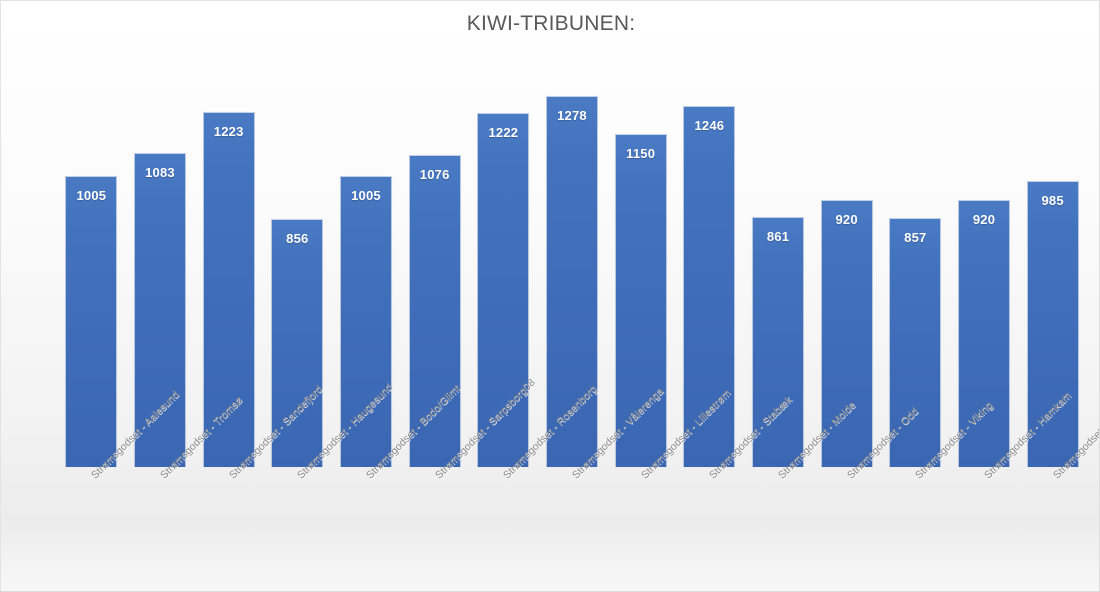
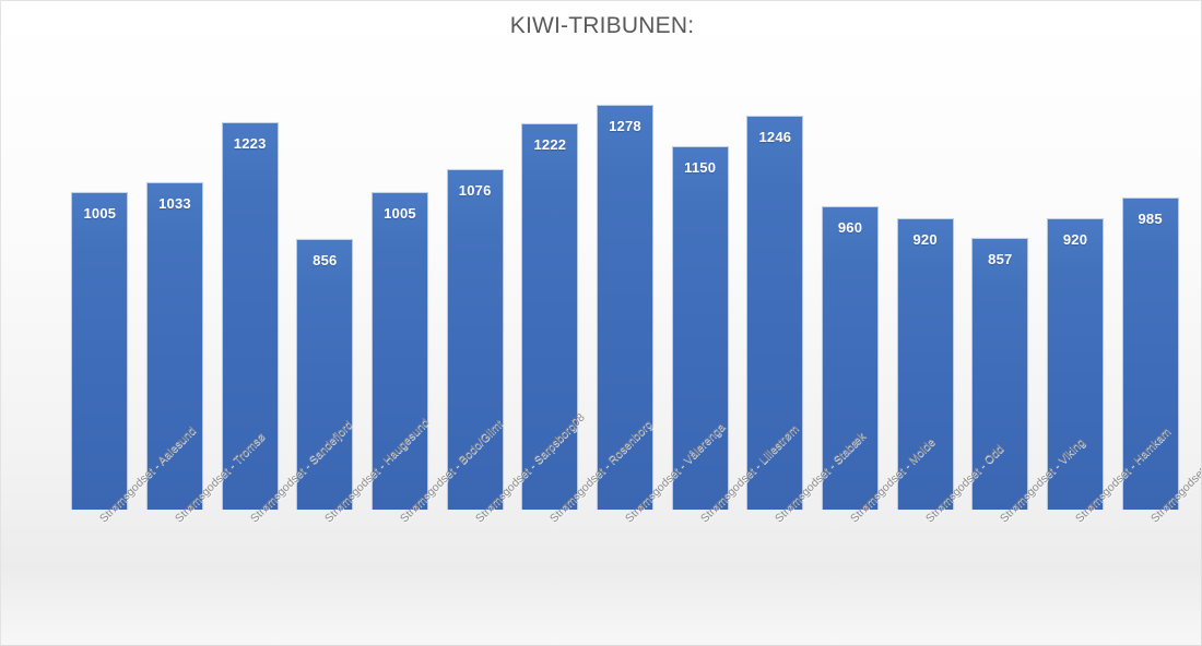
Strømsgodset - Tromsø: 1083 -> 1033
Strømsgodset - Molde: 861 -> 960
